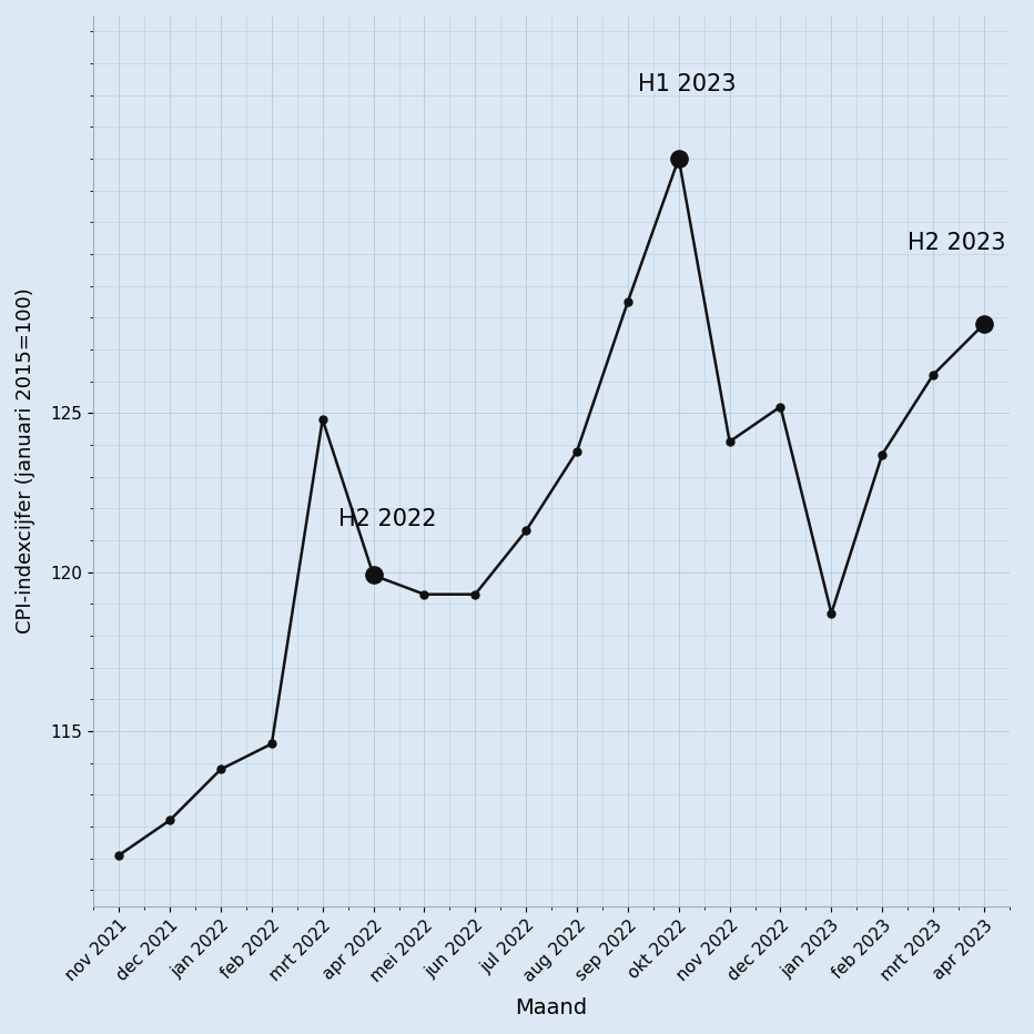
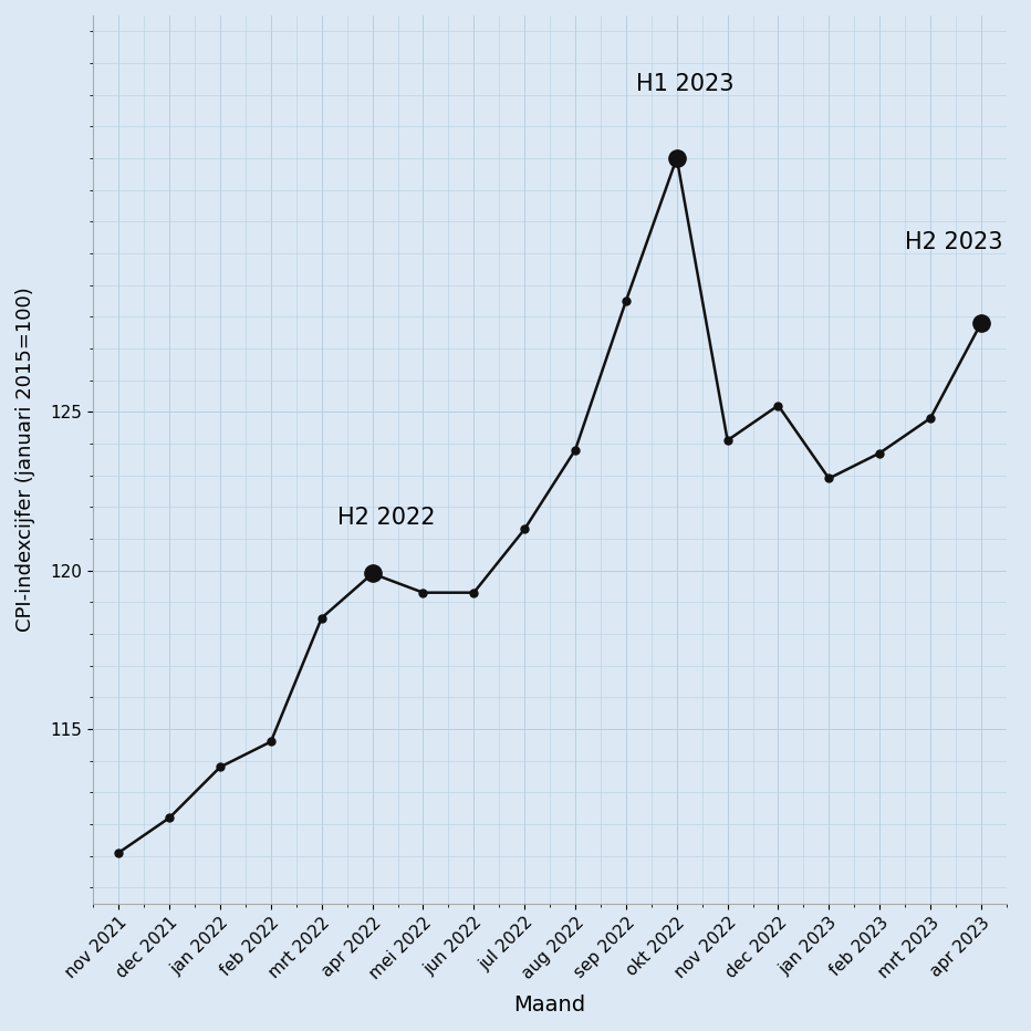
mrt 2022: 124.8 -> 118.5
jan 2023: 118.7 -> 122.9
mrt 2023: 126.2 -> 124.8
